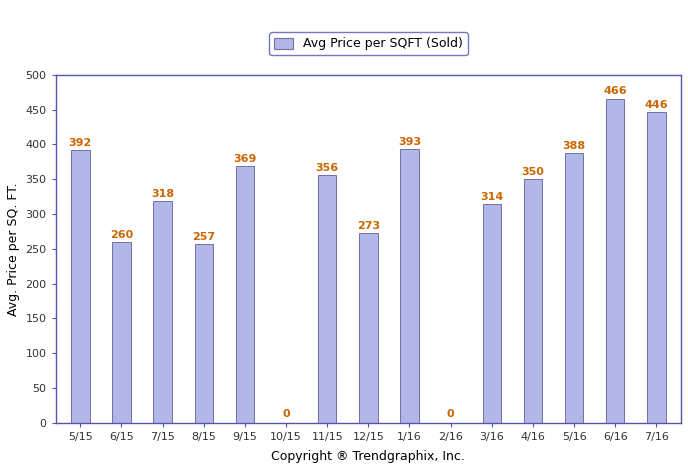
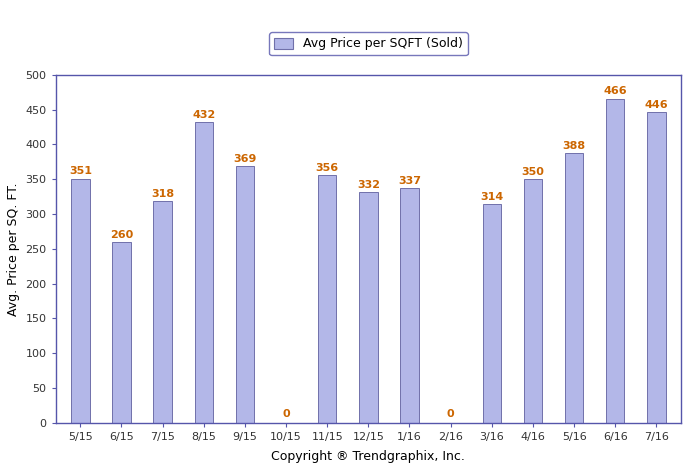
5/15: 392 -> 351
8/15: 257 -> 432
12/15: 273 -> 332
1/16: 393 -> 337
